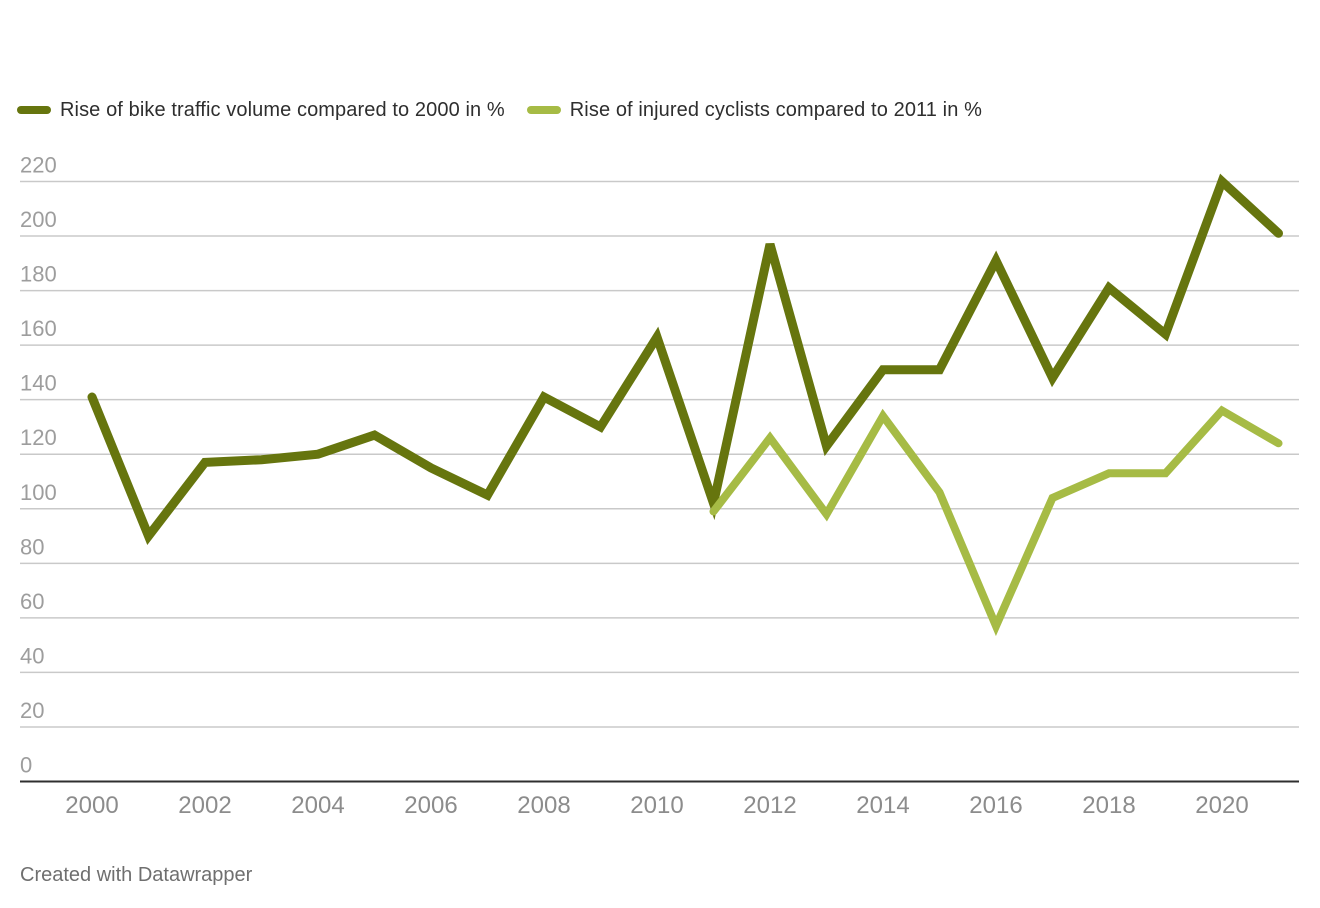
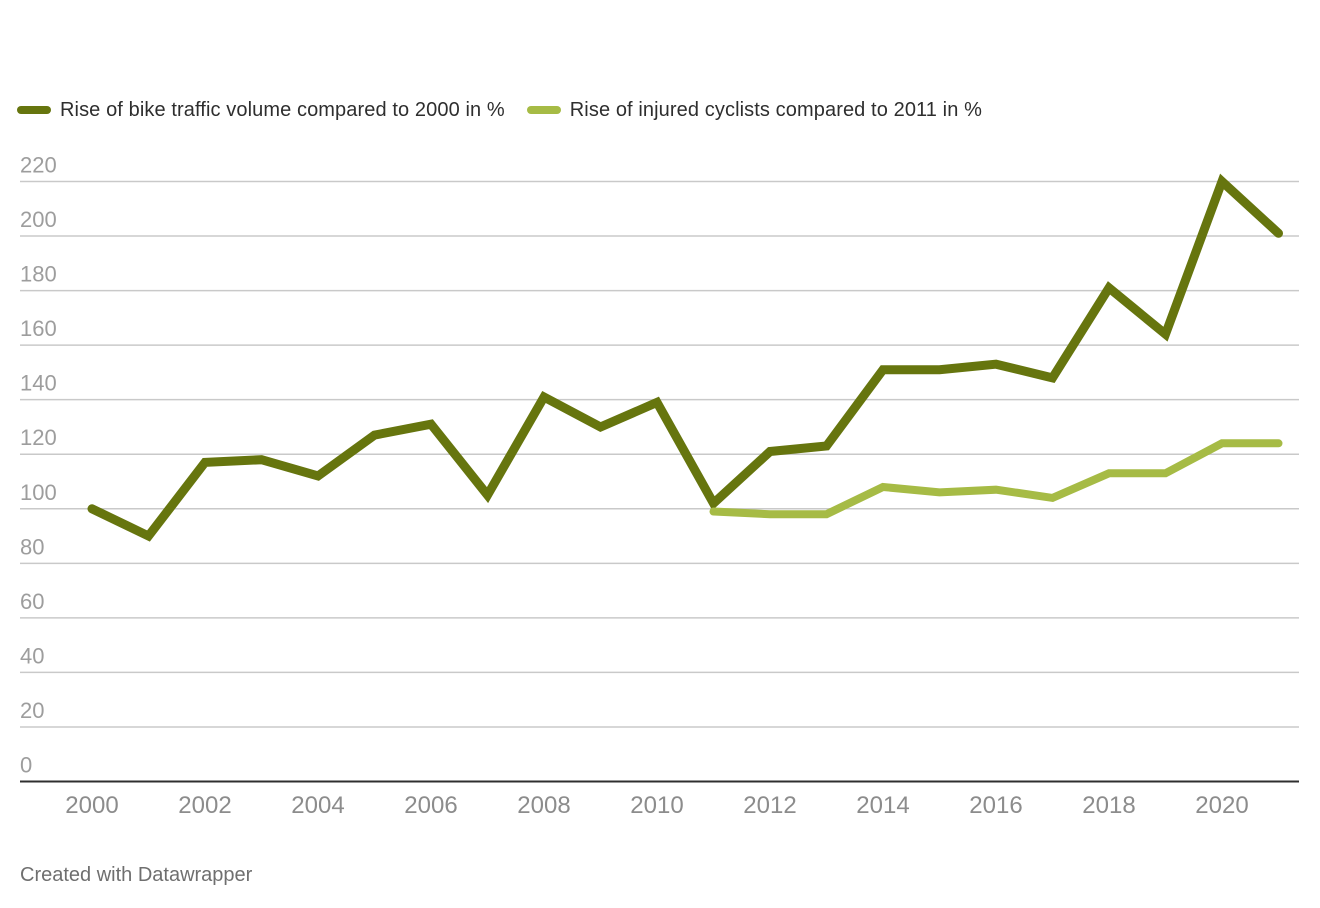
Rise of bike traffic volume compared to 2000 in %/2000: 141 -> 100
Rise of bike traffic volume compared to 2000 in %/2004: 120 -> 112
Rise of bike traffic volume compared to 2000 in %/2006: 115 -> 131
Rise of bike traffic volume compared to 2000 in %/2010: 163 -> 139
Rise of bike traffic volume compared to 2000 in %/2012: 197 -> 121
Rise of injured cyclists compared to 2011 in %/2012: 126 -> 98
Rise of injured cyclists compared to 2011 in %/2014: 134 -> 108
Rise of bike traffic volume compared to 2000 in %/2016: 191 -> 153
Rise of injured cyclists compared to 2011 in %/2016: 57 -> 107
Rise of injured cyclists compared to 2011 in %/2020: 136 -> 124
